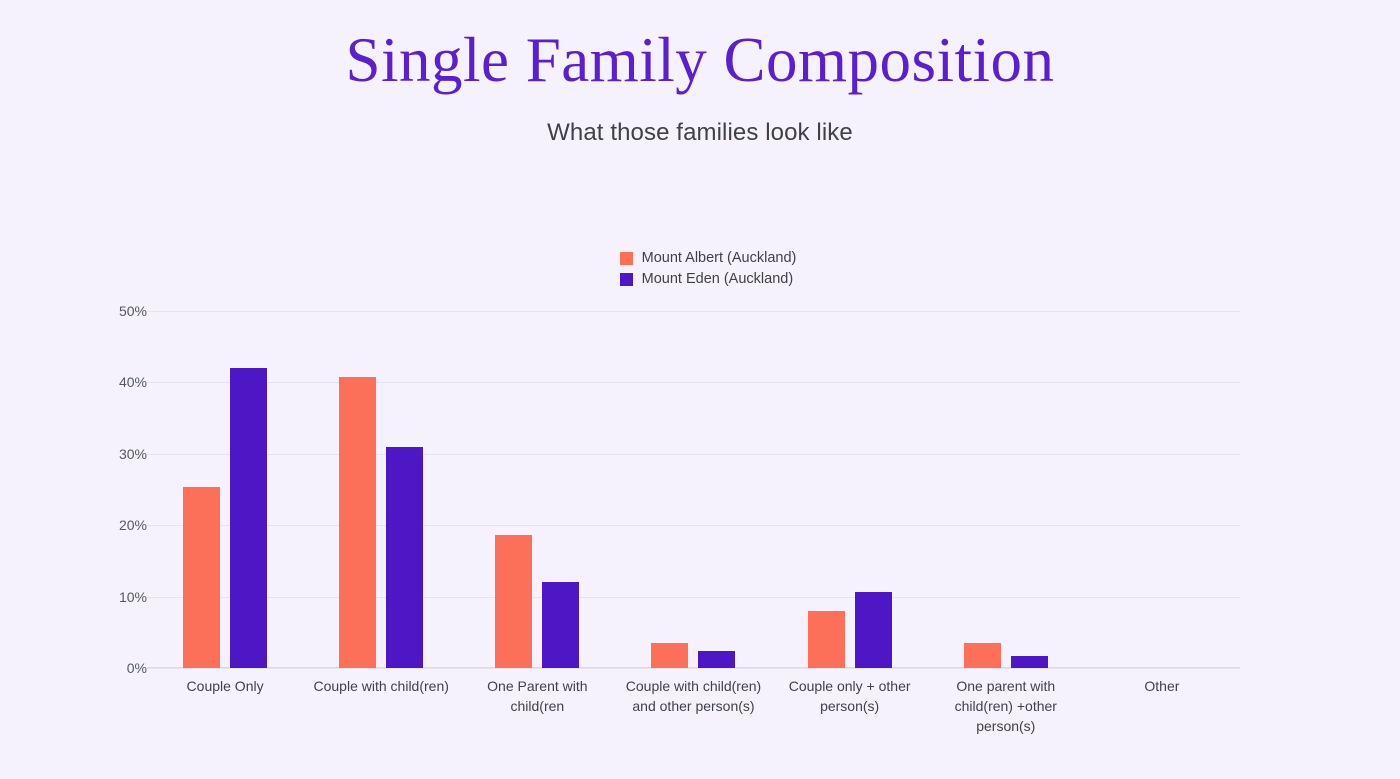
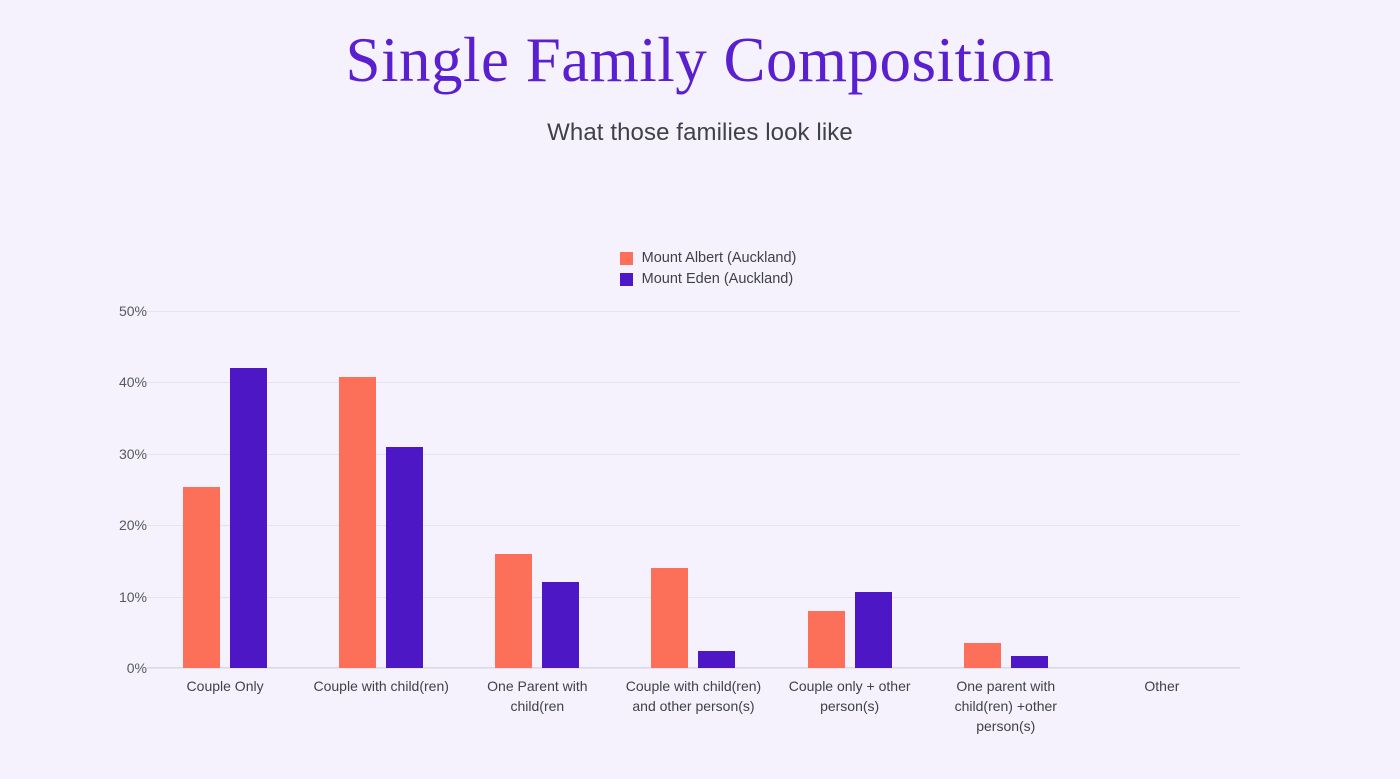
Mount Albert (Auckland)/One Parent with child(ren: 19% -> 16%
Mount Albert (Auckland)/Couple with child(ren) and other person(s): 4% -> 14%
